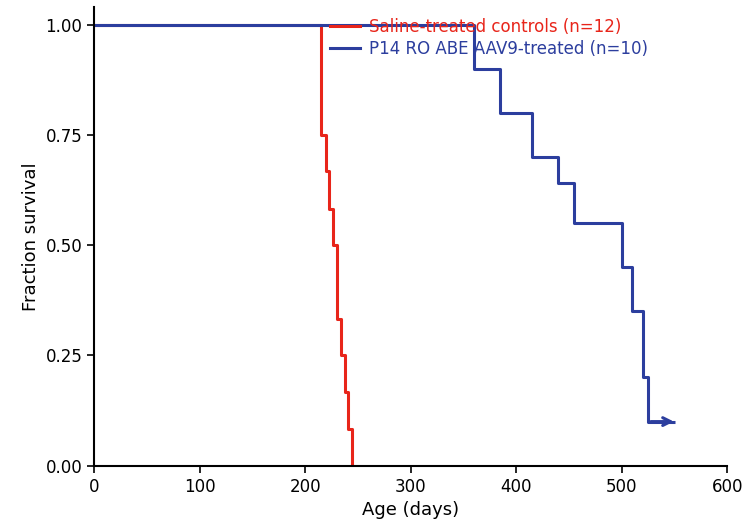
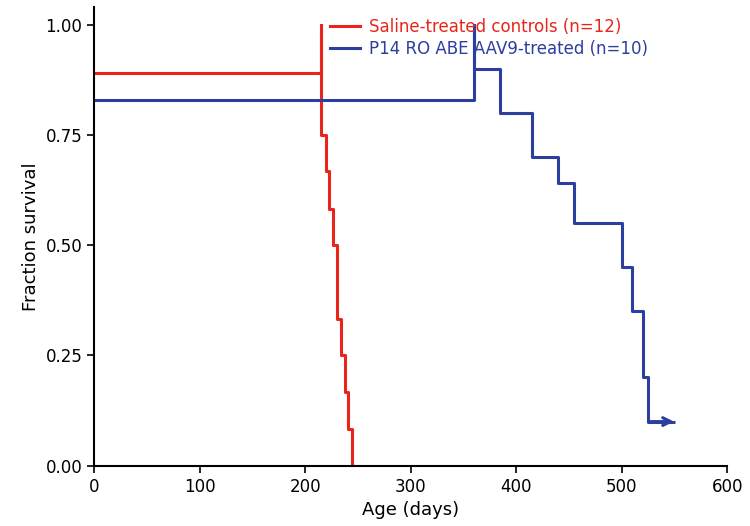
Saline-treated controls (n=12)/0: 1.000 -> 0.890
P14 RO ABE AAV9-treated (n=10)/0: 1.00 -> 0.83
